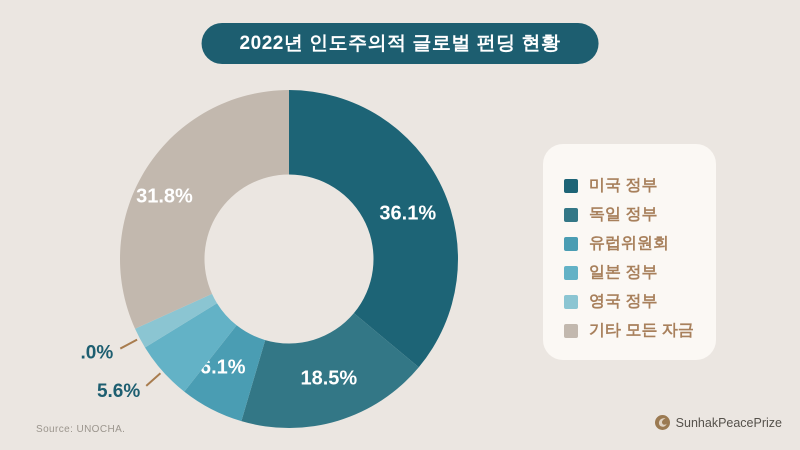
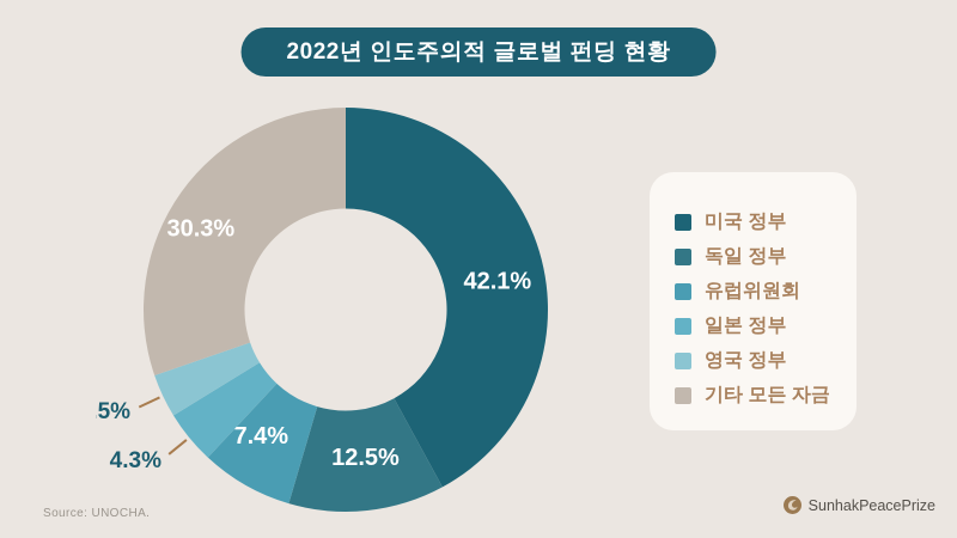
미국 정부: 36.1% -> 42.1%
독일 정부: 18.5% -> 12.5%
유럽위원회: 6.1% -> 7.4%
일본 정부: 5.6% -> 4.3%
영국 정부: 2.0% -> 3.5%
기타 모든 자금: 31.8% -> 30.3%
